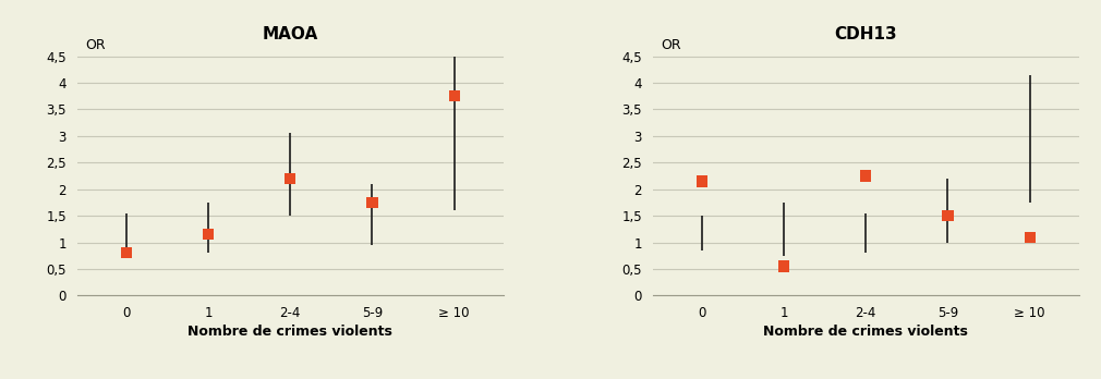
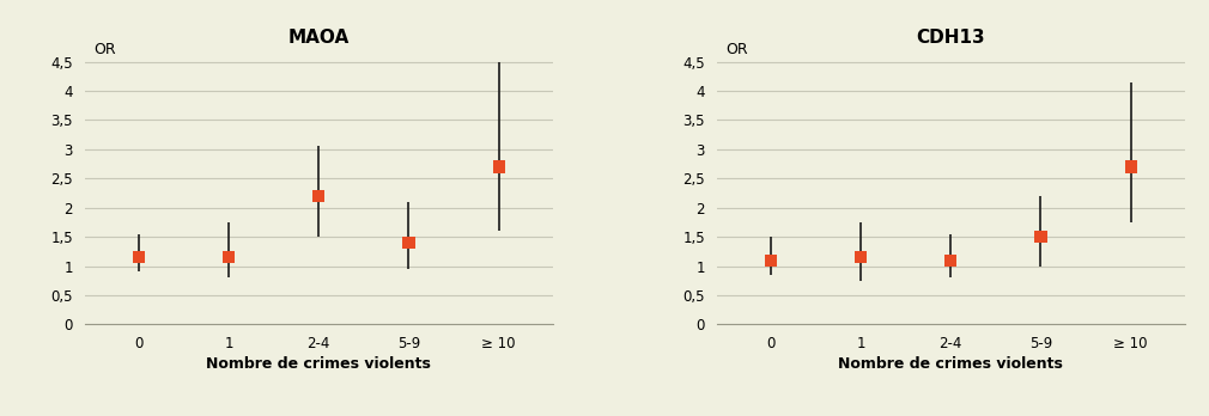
MAOA/0: 0,80 -> 1,15
MAOA/5-9: 1,75 -> 1,40
MAOA/≥ 10: 3,75 -> 2,70
CDH13/0: 2,15 -> 1,10
CDH13/1: 0,55 -> 1,15
CDH13/2-4: 2,25 -> 1,10
CDH13/≥ 10: 1,10 -> 2,70
